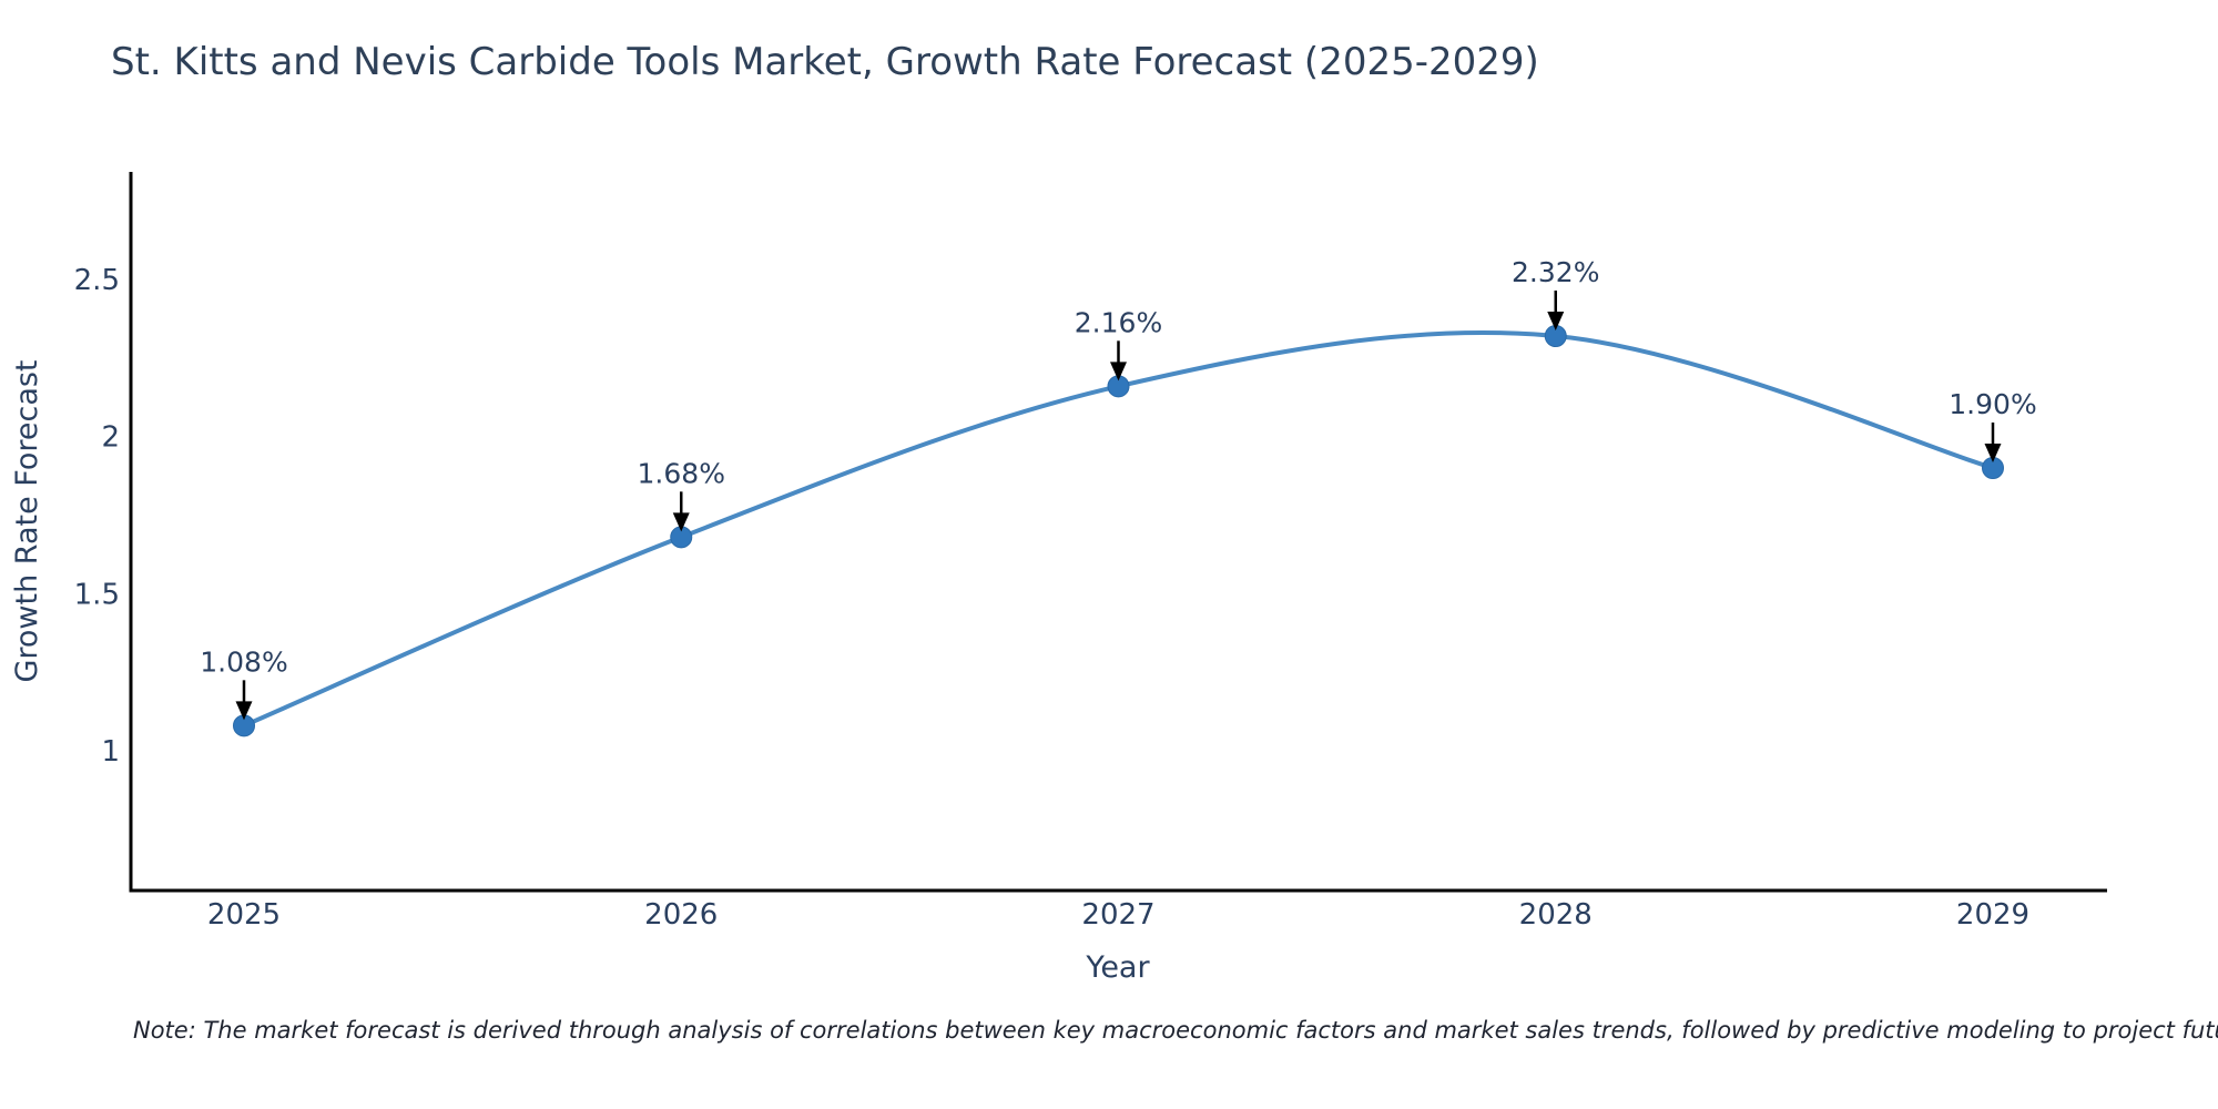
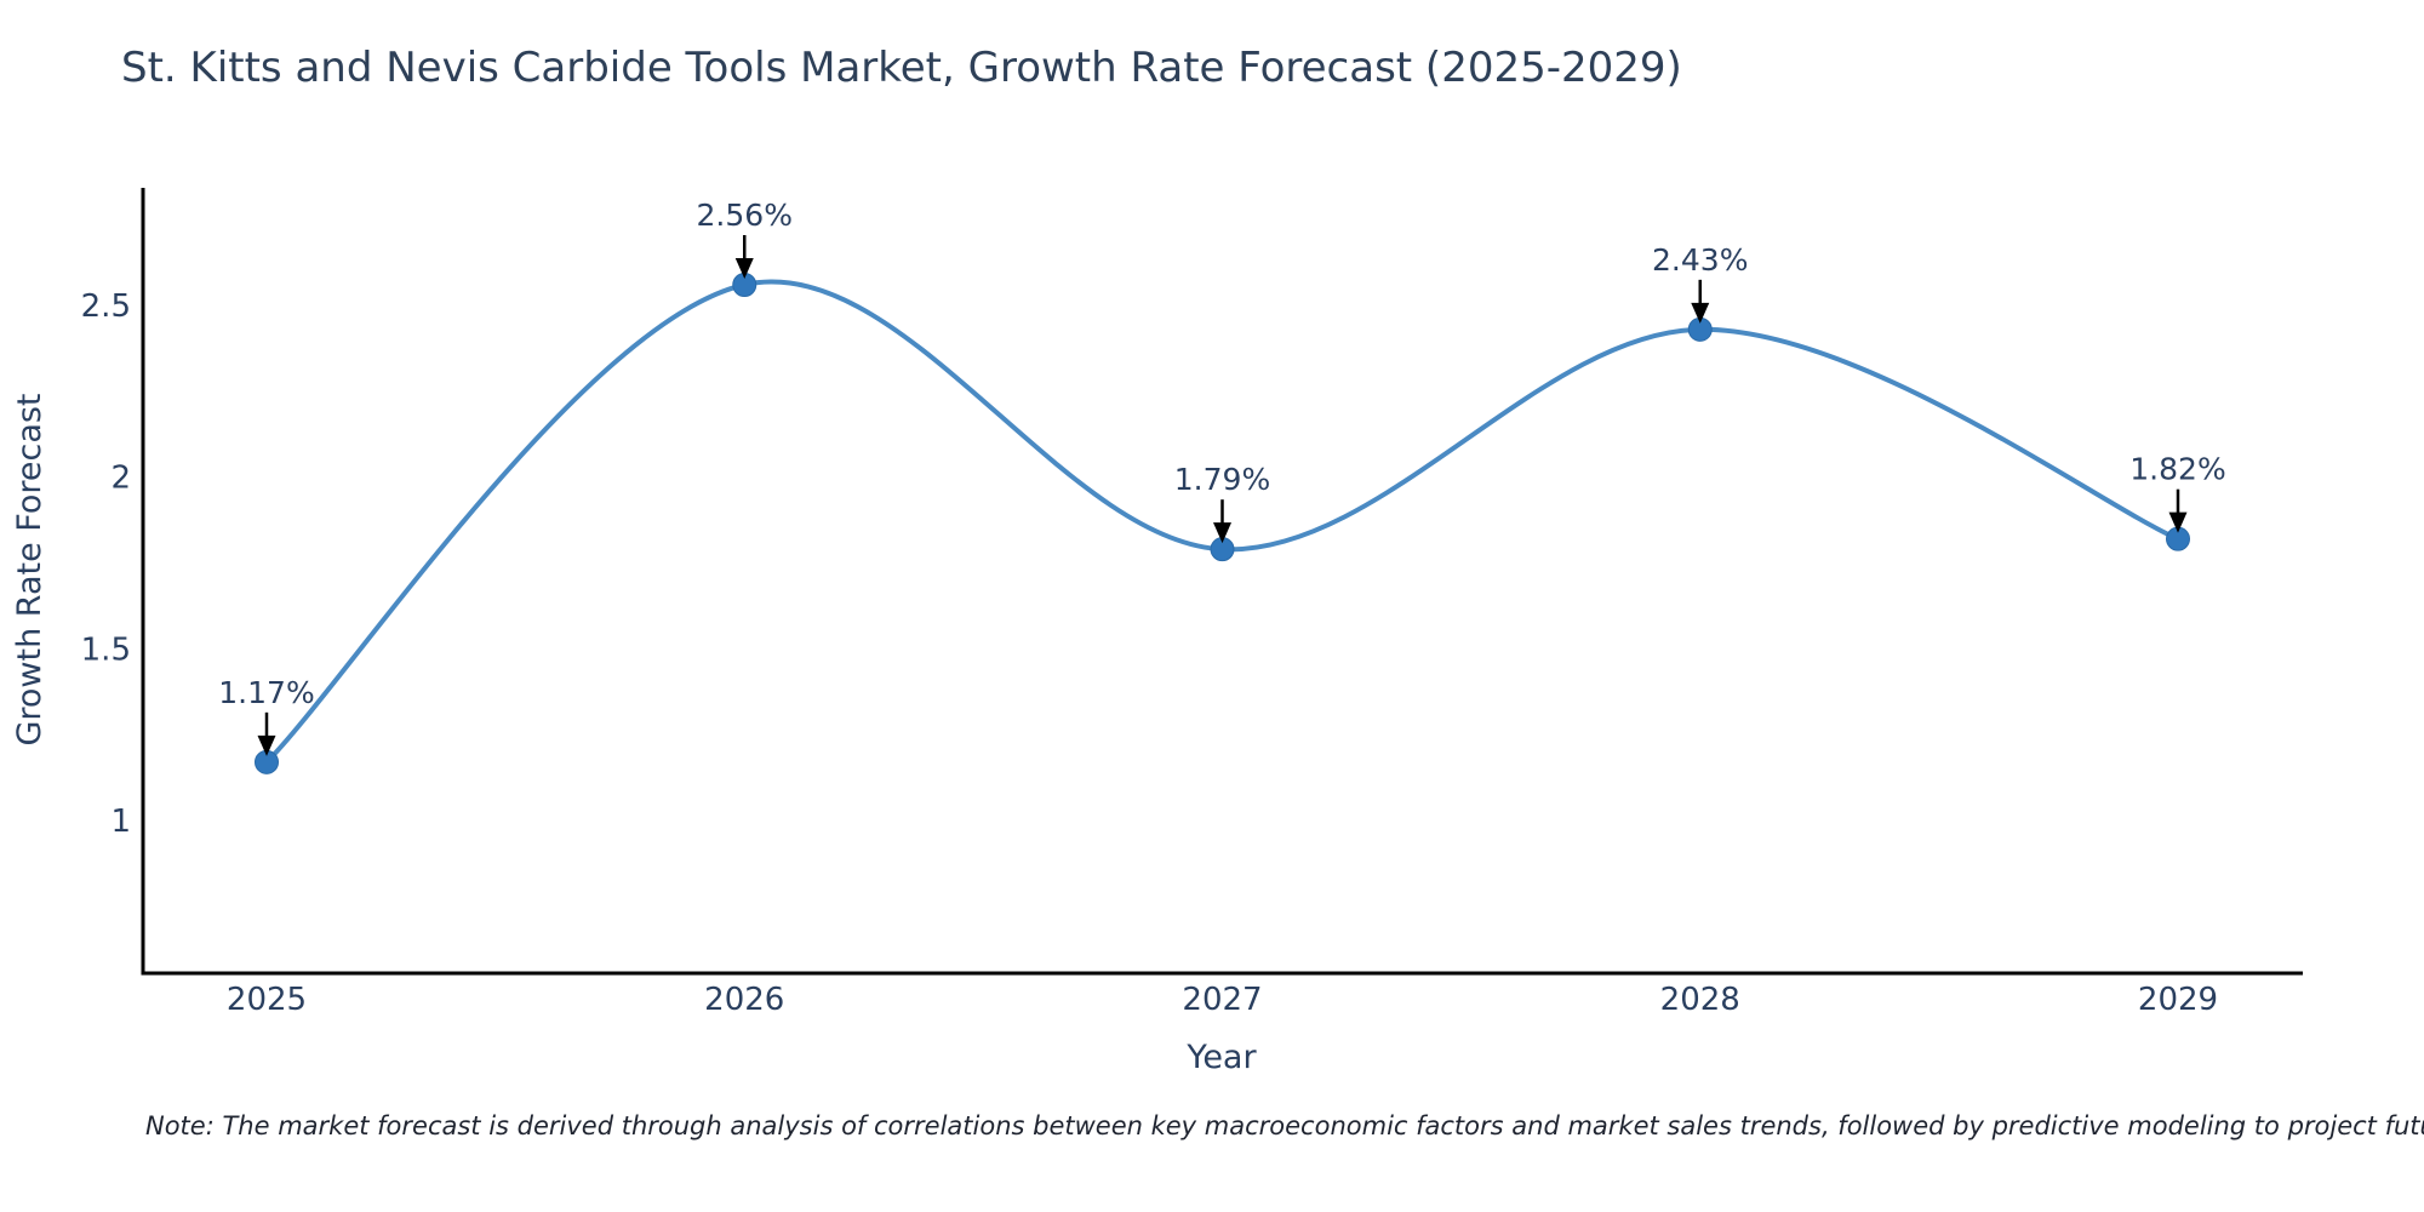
2025: 1.08% -> 1.17%
2026: 1.68% -> 2.56%
2027: 2.16% -> 1.79%
2028: 2.32% -> 2.43%
2029: 1.90% -> 1.82%
